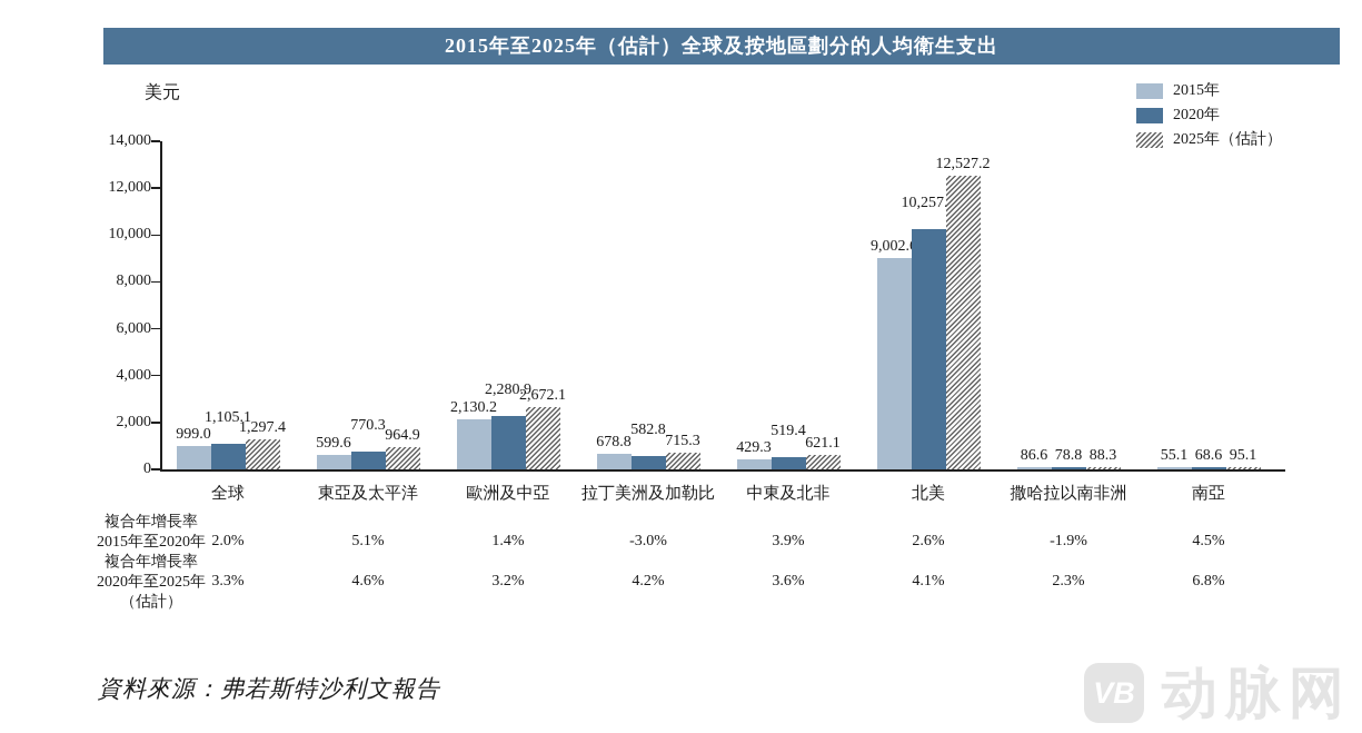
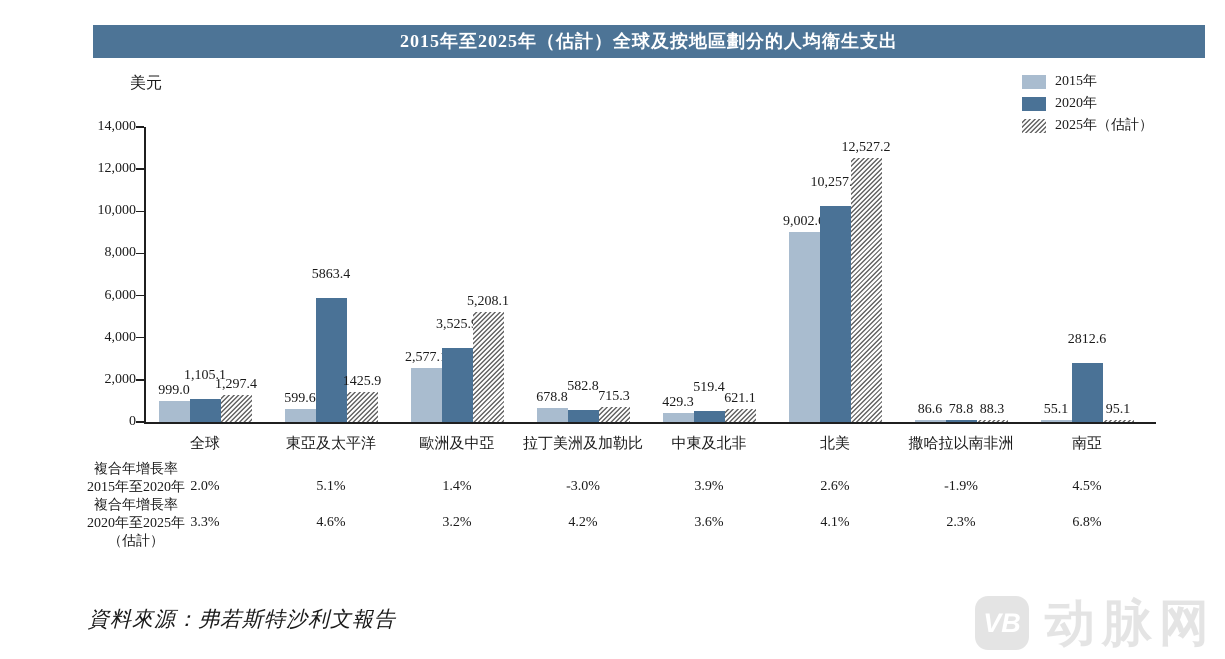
2020年/東亞及太平洋: 770.3 -> 5863.4
2025年（估計）/東亞及太平洋: 964.9 -> 1425.9
2015年/歐洲及中亞: 2,130.2 -> 2,577.1
2020年/歐洲及中亞: 2,280.9 -> 3,525.9
2025年（估計）/歐洲及中亞: 2,672.1 -> 5,208.1
2020年/南亞: 68.6 -> 2812.6
